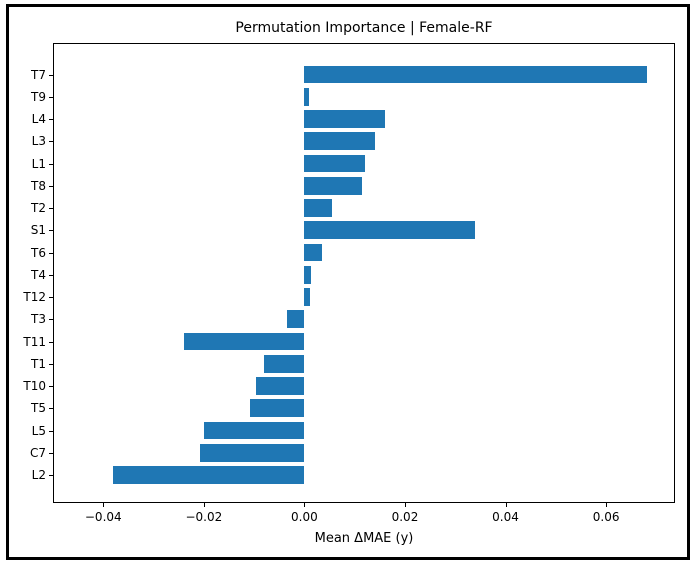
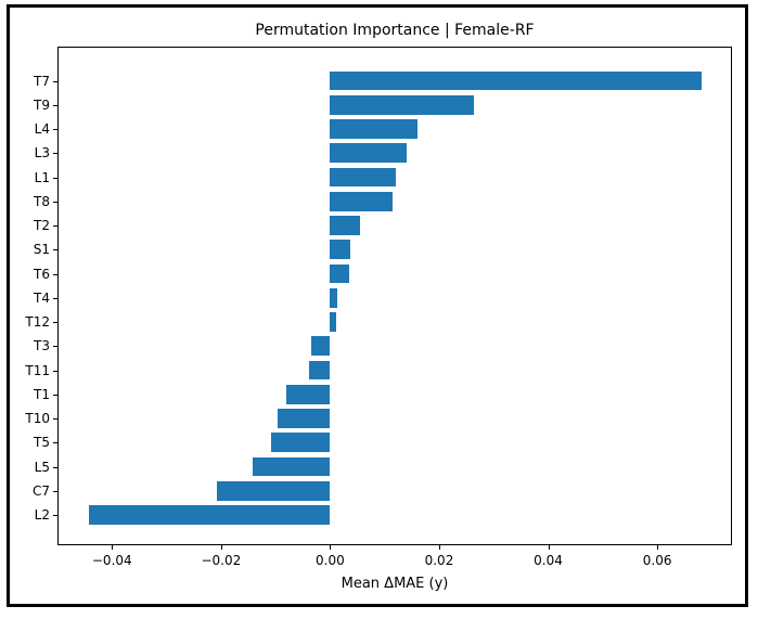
T9: 0.001 -> 0.026
S1: 0.034 -> 0.004
T11: -0.024 -> -0.004
L5: -0.020 -> -0.014
L2: -0.038 -> -0.044
